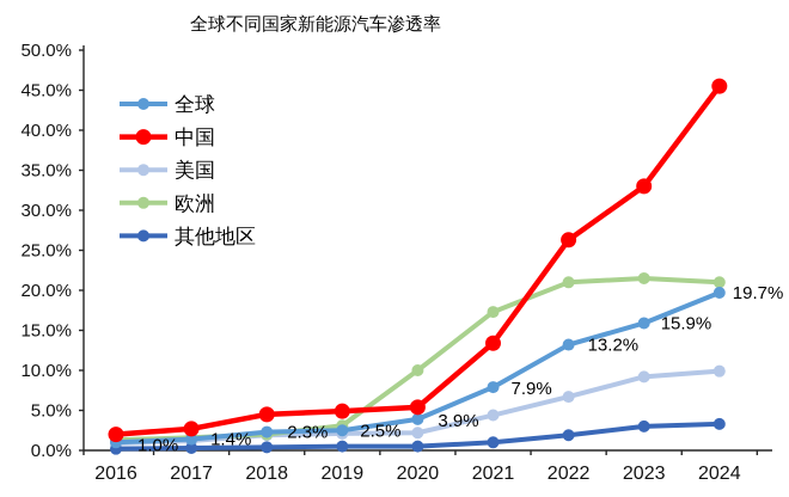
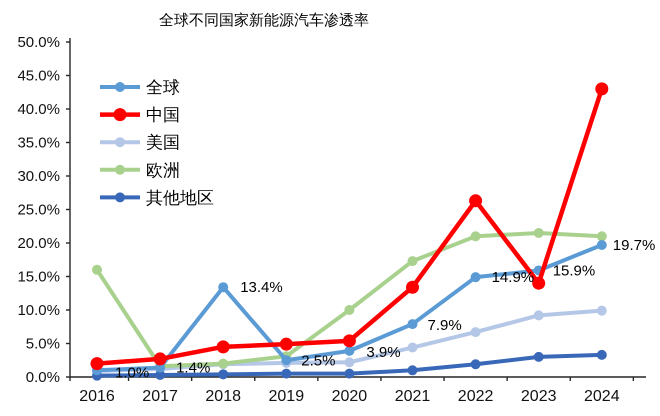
欧洲/2016: 1% -> 16%
全球/2018: 2.3% -> 13.4%
全球/2022: 13.2% -> 14.9%
中国/2023: 33% -> 14%
中国/2024: 46% -> 43%
